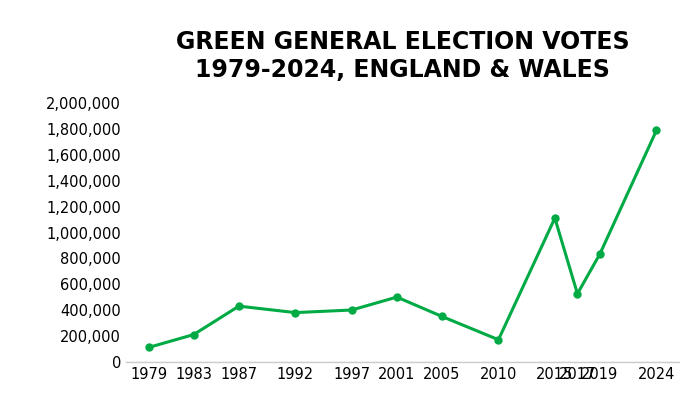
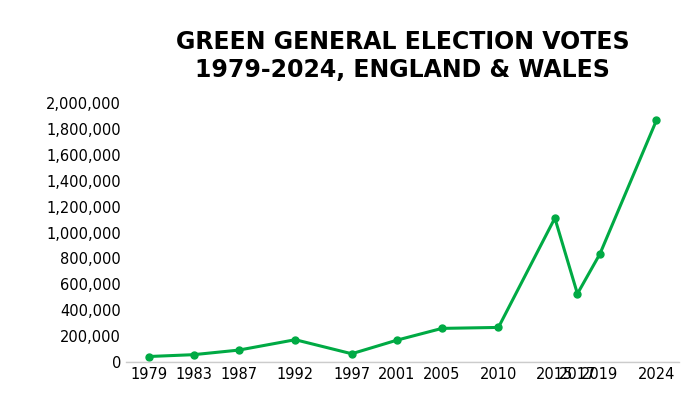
1979: 110,000 -> 40,000
1983: 210,000 -> 50,000
1987: 430,000 -> 90,000
1992: 380,000 -> 170,000
1997: 400,000 -> 60,000
2001: 500,000 -> 170,000
2005: 350,000 -> 260,000
2010: 170,000 -> 270,000
2024: 1,790,000 -> 1,870,000
